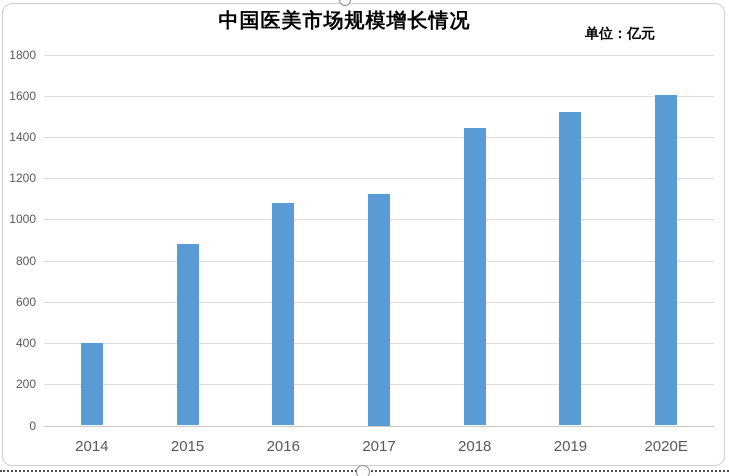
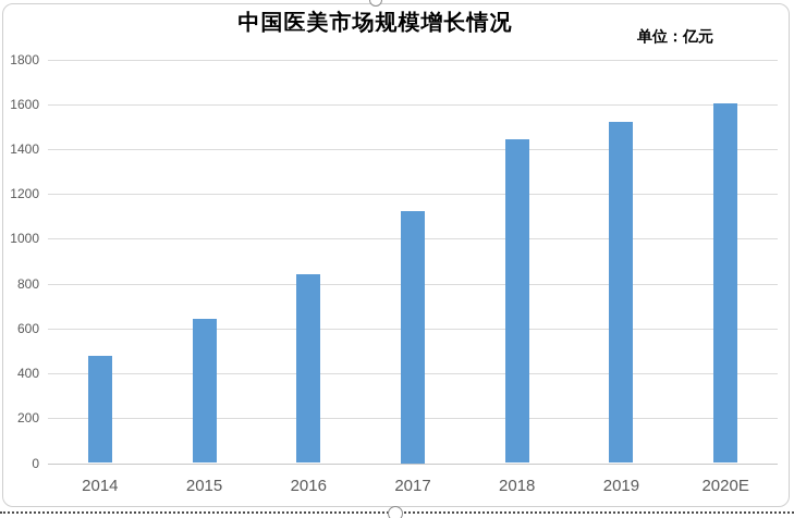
2014: 400 -> 480
2015: 880 -> 640
2016: 1080 -> 840
